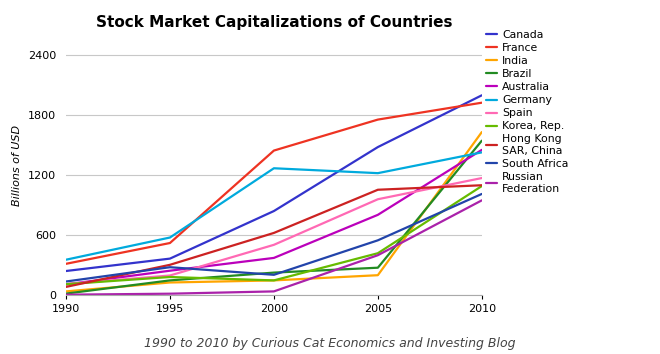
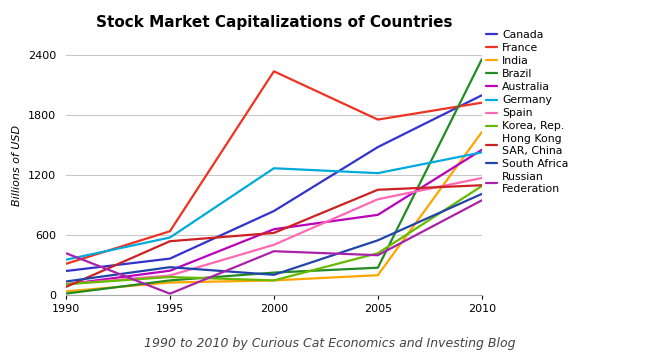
Russian Federation/1990: 0 -> 420
France/1995: 520 -> 640
Hong Kong SAR, China/1995: 300 -> 540
France/2000: 1450 -> 2240
Australia/2000: 370 -> 660
Russian Federation/2000: 40 -> 440
Brazil/2010: 1550 -> 2360
